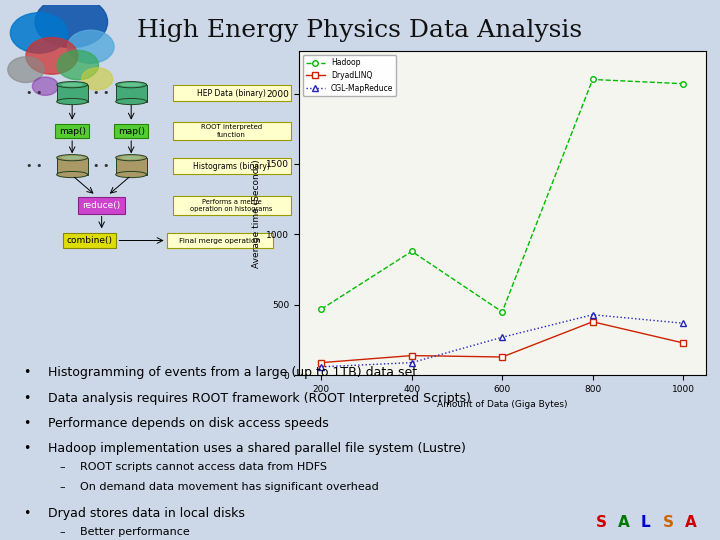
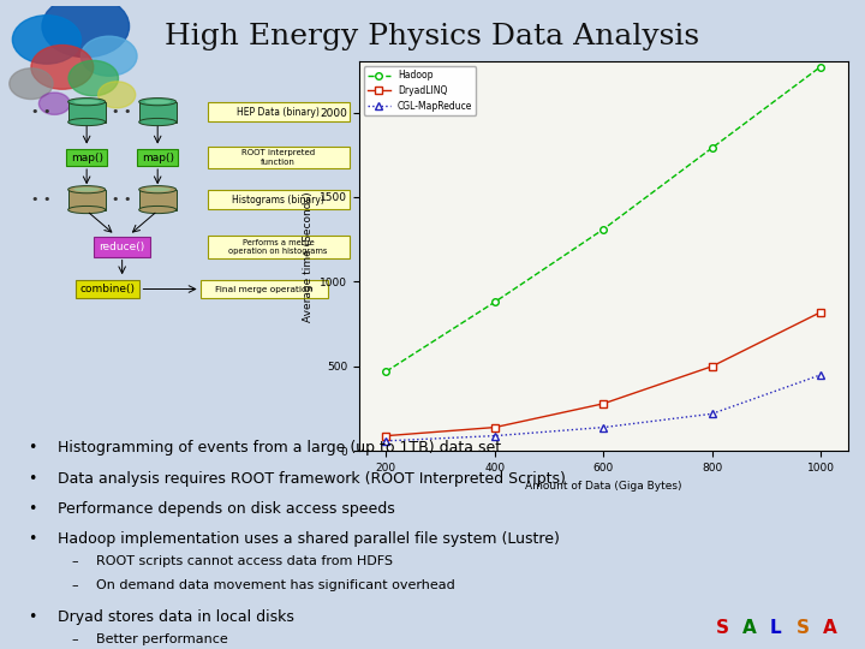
Hadoop/600: 450 -> 1310
DryadLINQ/600: 130 -> 280
CGL-MapReduce/600: 270 -> 140
Hadoop/800: 2100 -> 1790
DryadLINQ/800: 380 -> 500
CGL-MapReduce/800: 430 -> 220
Hadoop/1000: 2070 -> 2270
DryadLINQ/1000: 230 -> 820
CGL-MapReduce/1000: 370 -> 450
